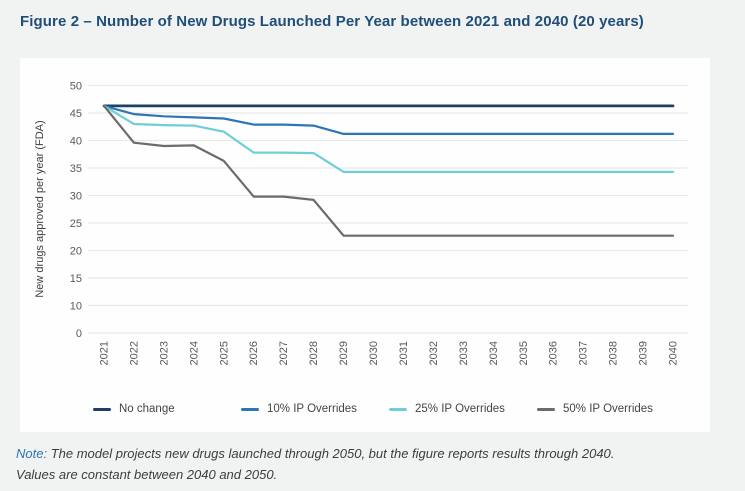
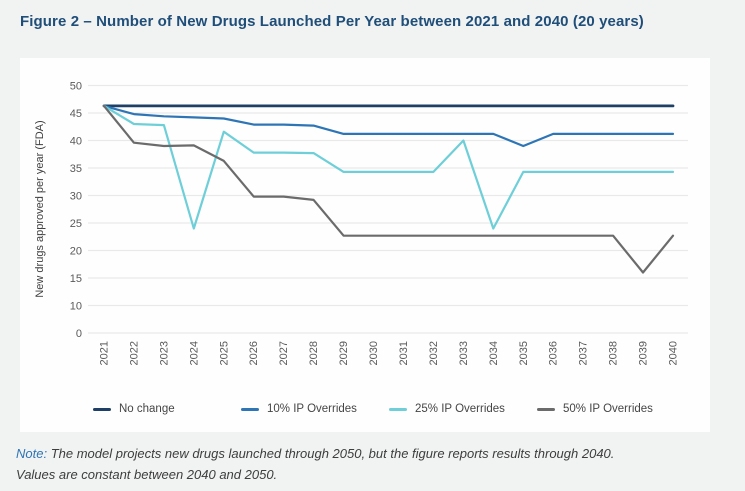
25% IP Overrides/2024: 43 -> 24
25% IP Overrides/2033: 34 -> 40
25% IP Overrides/2034: 34 -> 24
10% IP Overrides/2035: 41 -> 39
50% IP Overrides/2039: 23 -> 16
